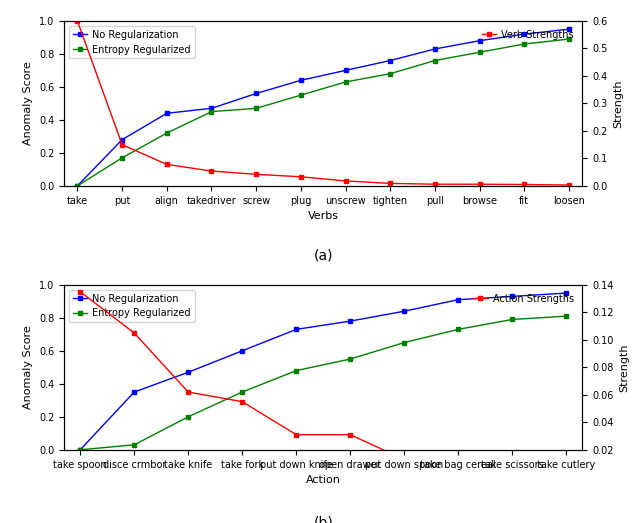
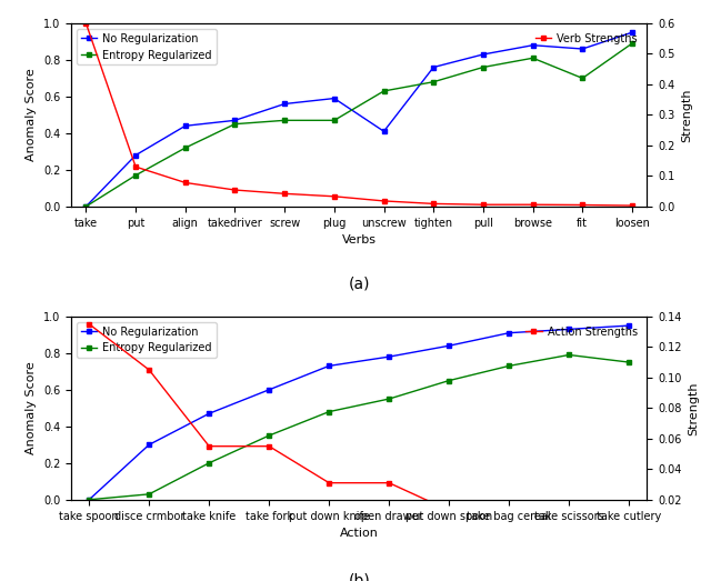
Verb Strengths/put: 0.150 -> 0.130
No Regularization/plug: 0.64 -> 0.59
Entropy Regularized/plug: 0.55 -> 0.47
No Regularization/unscrew: 0.70 -> 0.41
No Regularization/fit: 0.92 -> 0.86
Entropy Regularized/fit: 0.86 -> 0.70
No Regularization/disce crmbor: 0.35 -> 0.30
Action Strengths/take knife: 0.062 -> 0.055
Entropy Regularized/take cutlery: 0.81 -> 0.75
